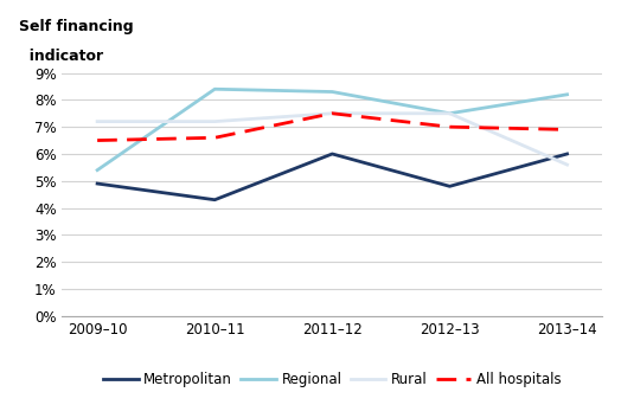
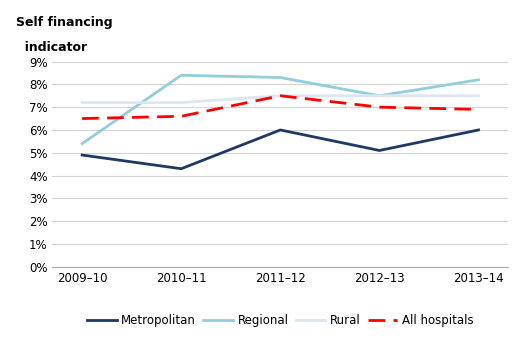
Metropolitan/2012–13: 4.8% -> 5.1%
Rural/2013–14: 5.6% -> 7.5%
